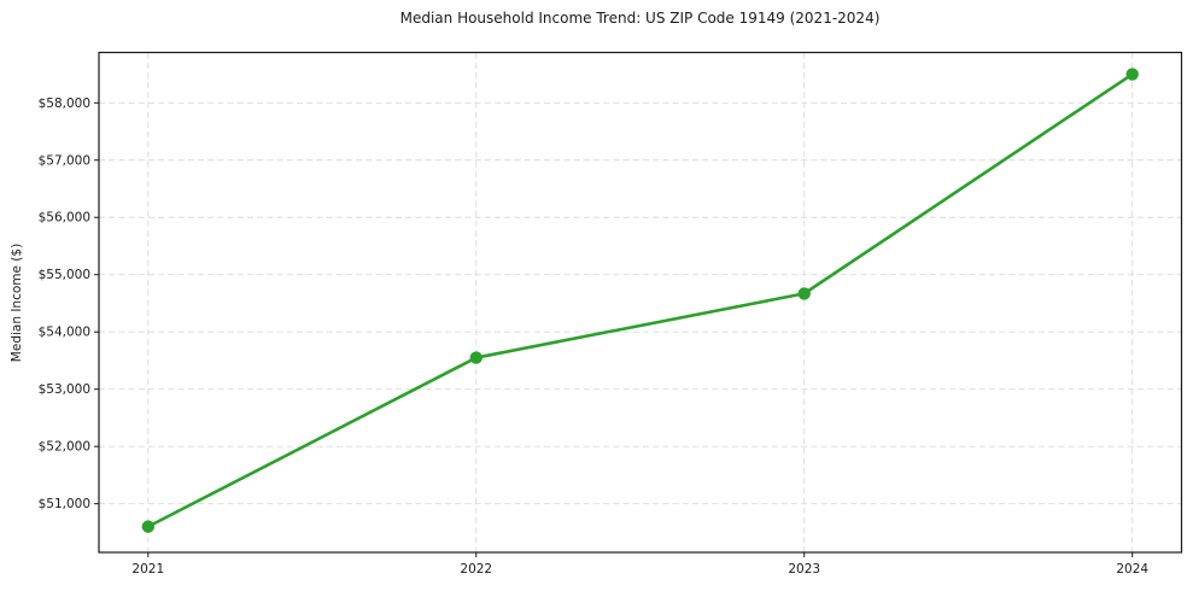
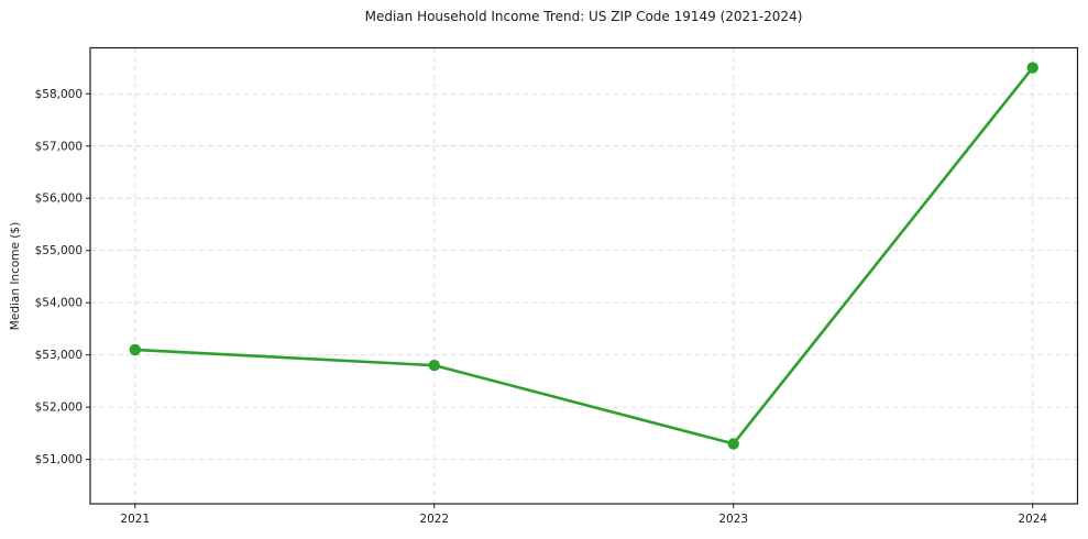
2021: $50600 -> $53100
2022: $53600 -> $52800
2023: $54700 -> $51300
